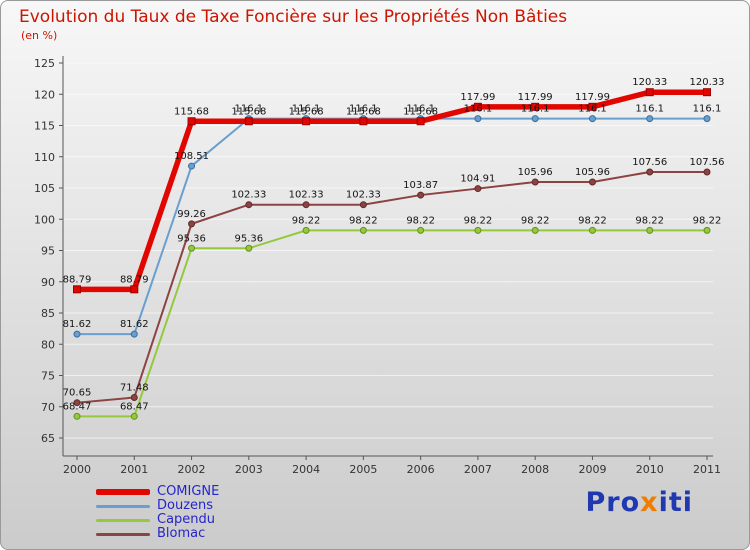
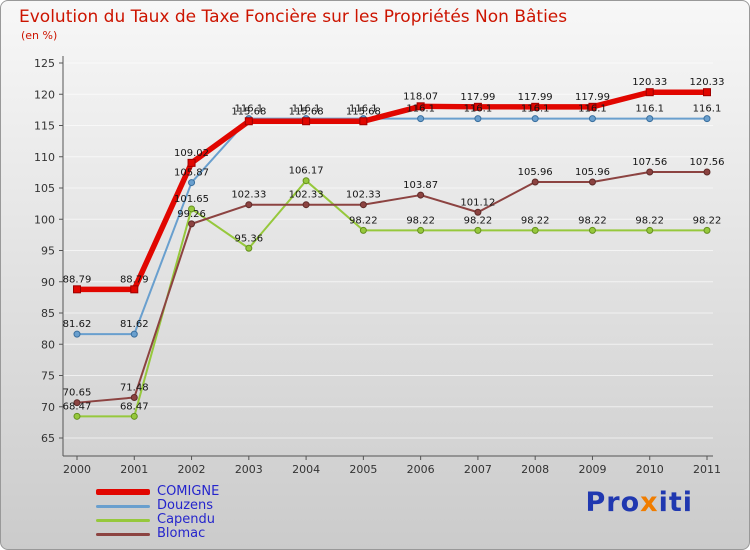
COMIGNE/2002: 115.68 -> 109.02
Douzens/2002: 108.51 -> 105.87
Capendu/2002: 95.36 -> 101.65
Capendu/2004: 98.22 -> 106.17
COMIGNE/2006: 115.68 -> 118.07
Blomac/2007: 104.91 -> 101.12
